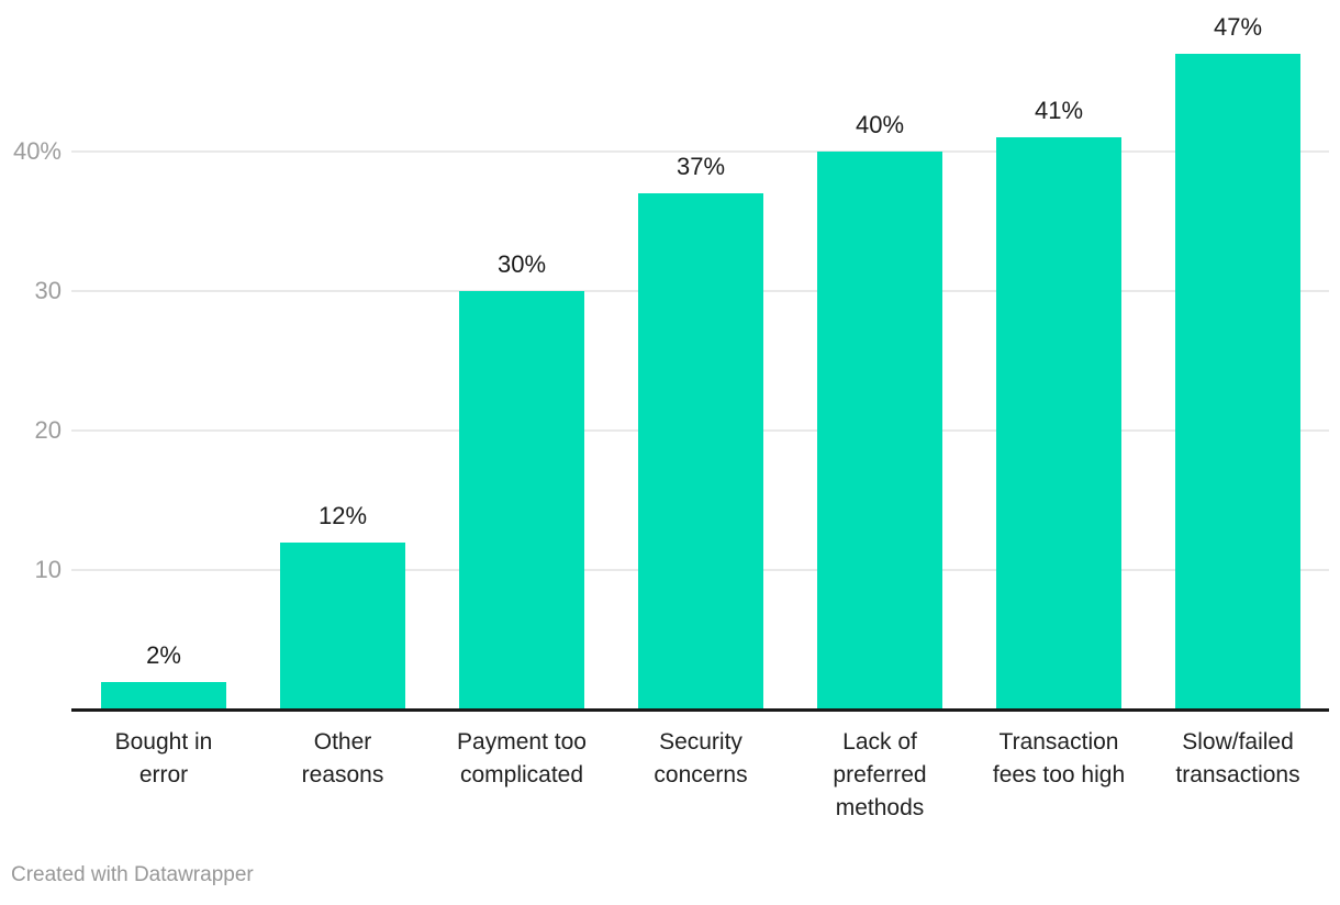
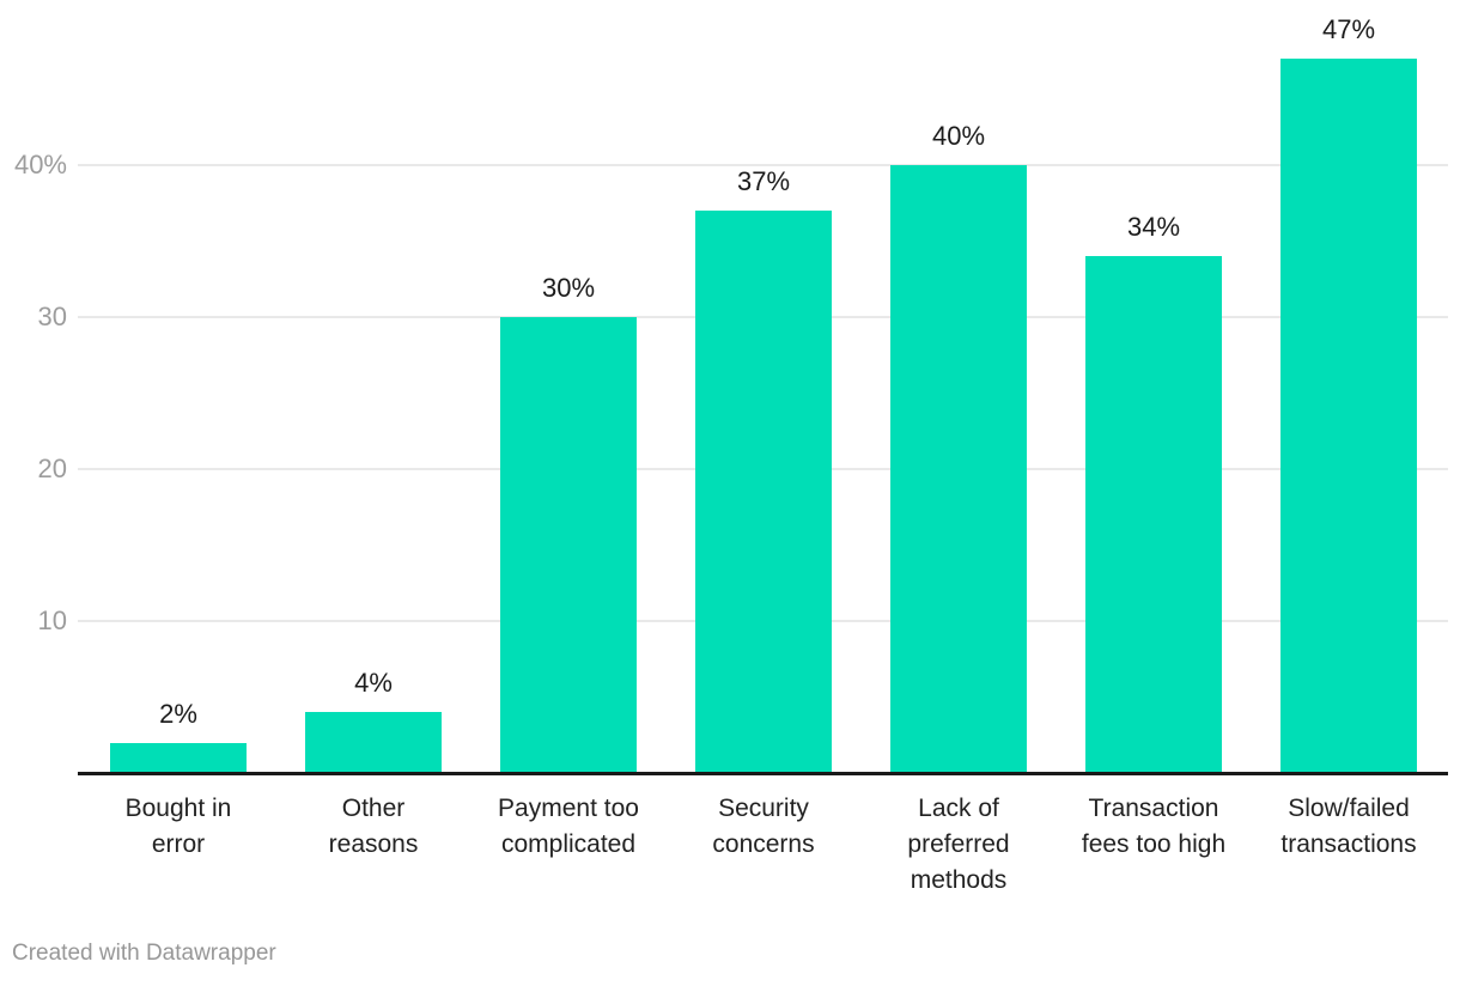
Other reasons: 12% -> 4%
Transaction fees too high: 41% -> 34%
